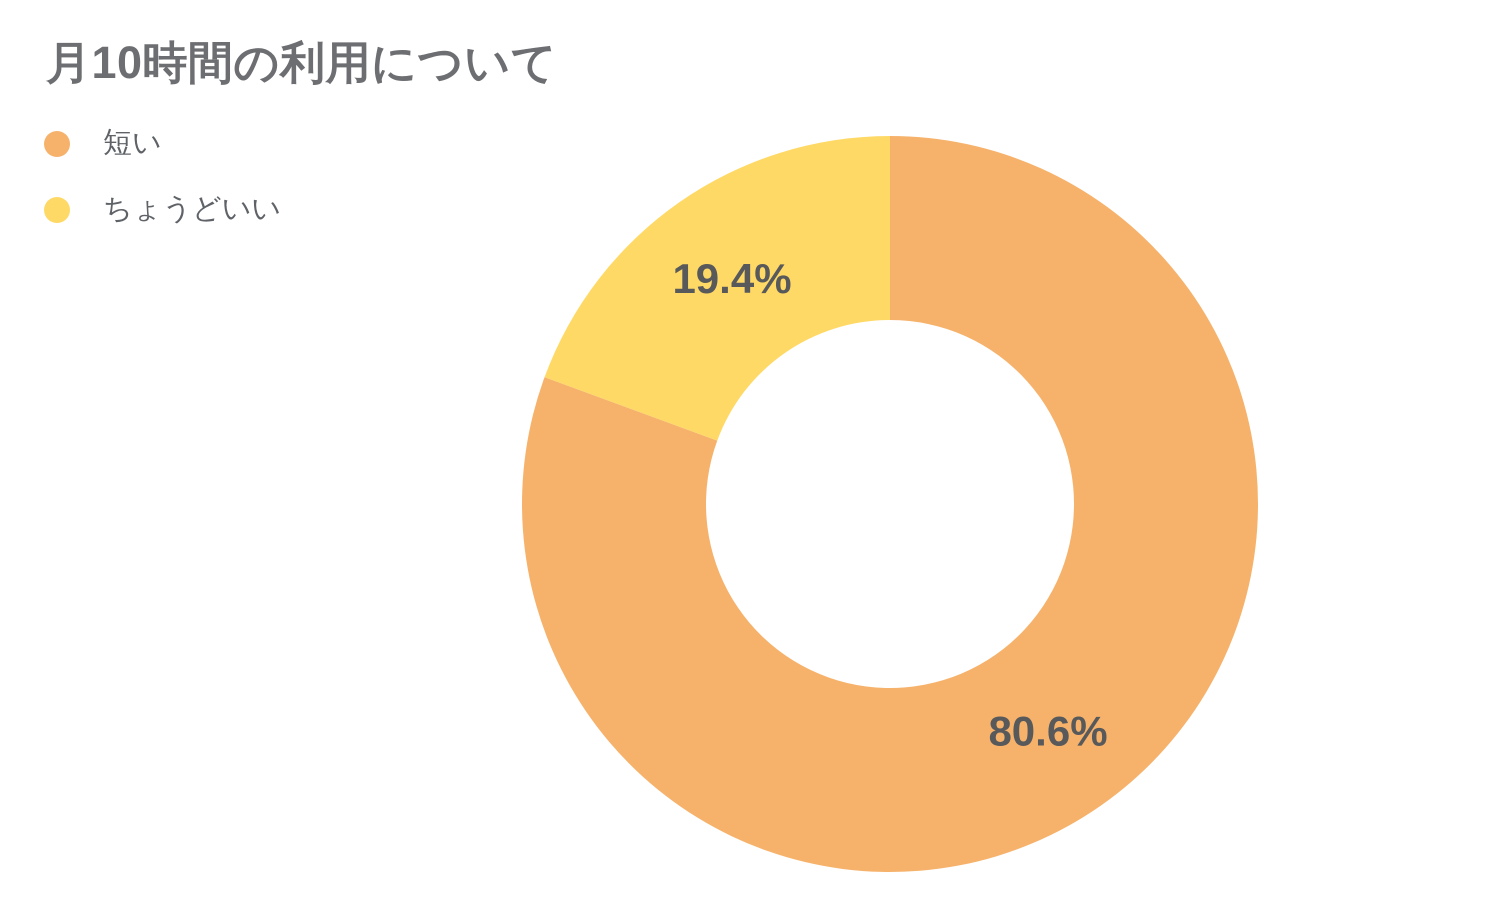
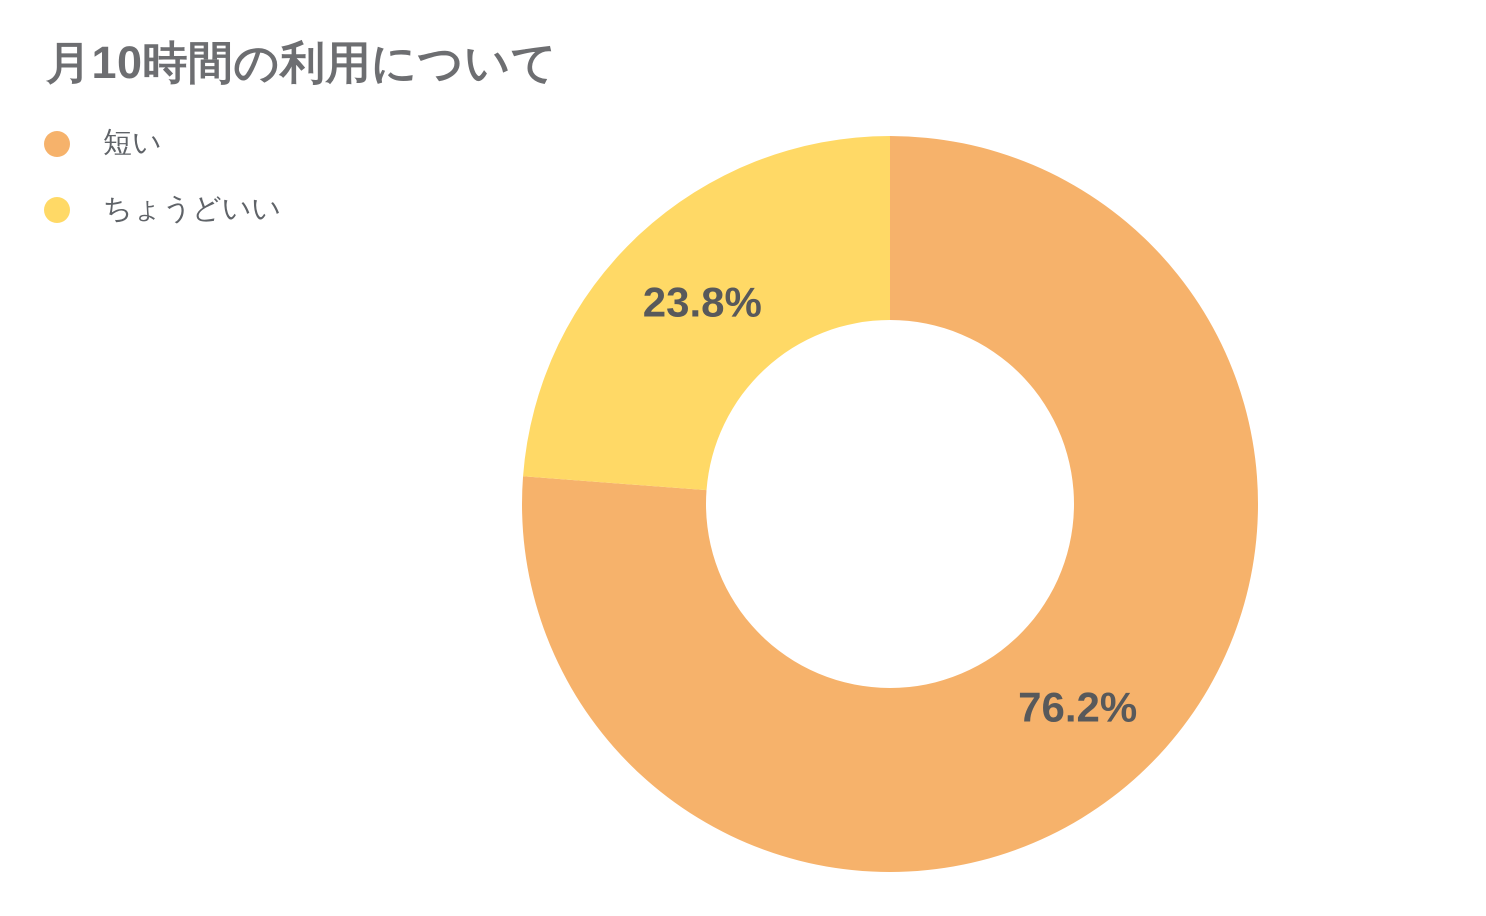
短い: 80.6% -> 76.2%
ちょうどいい: 19.4% -> 23.8%
